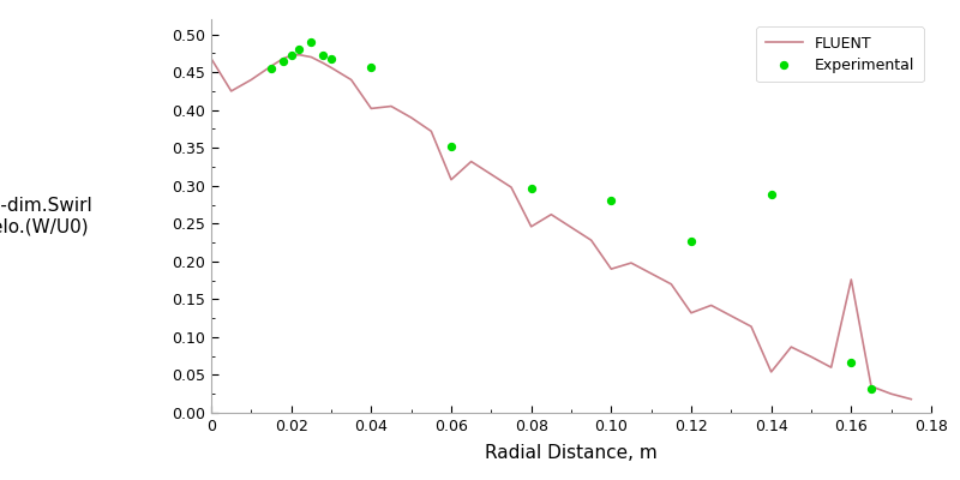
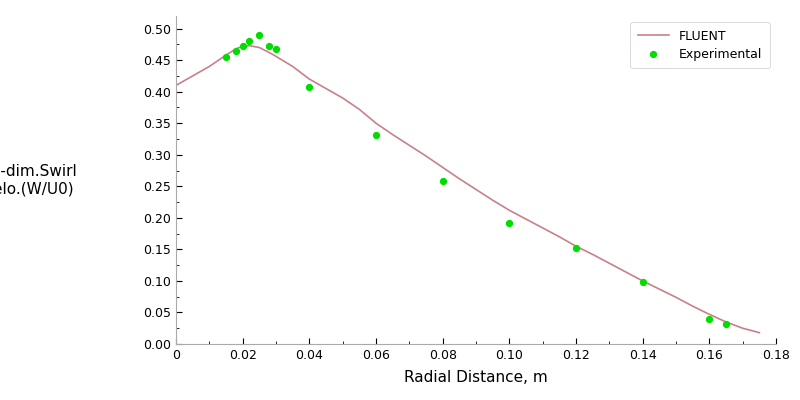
FLUENT/0: 0.468 -> 0.410
FLUENT/0.04: 0.402 -> 0.420
Experimental/0.04: 0.456 -> 0.408
FLUENT/0.06: 0.308 -> 0.350
Experimental/0.06: 0.352 -> 0.332
FLUENT/0.08: 0.246 -> 0.280
Experimental/0.08: 0.296 -> 0.258
FLUENT/0.10: 0.190 -> 0.212
Experimental/0.10: 0.280 -> 0.192
FLUENT/0.12: 0.132 -> 0.155
Experimental/0.12: 0.226 -> 0.152
FLUENT/0.14: 0.054 -> 0.100
Experimental/0.14: 0.288 -> 0.098
FLUENT/0.16: 0.176 -> 0.047
Experimental/0.16: 0.066 -> 0.040
